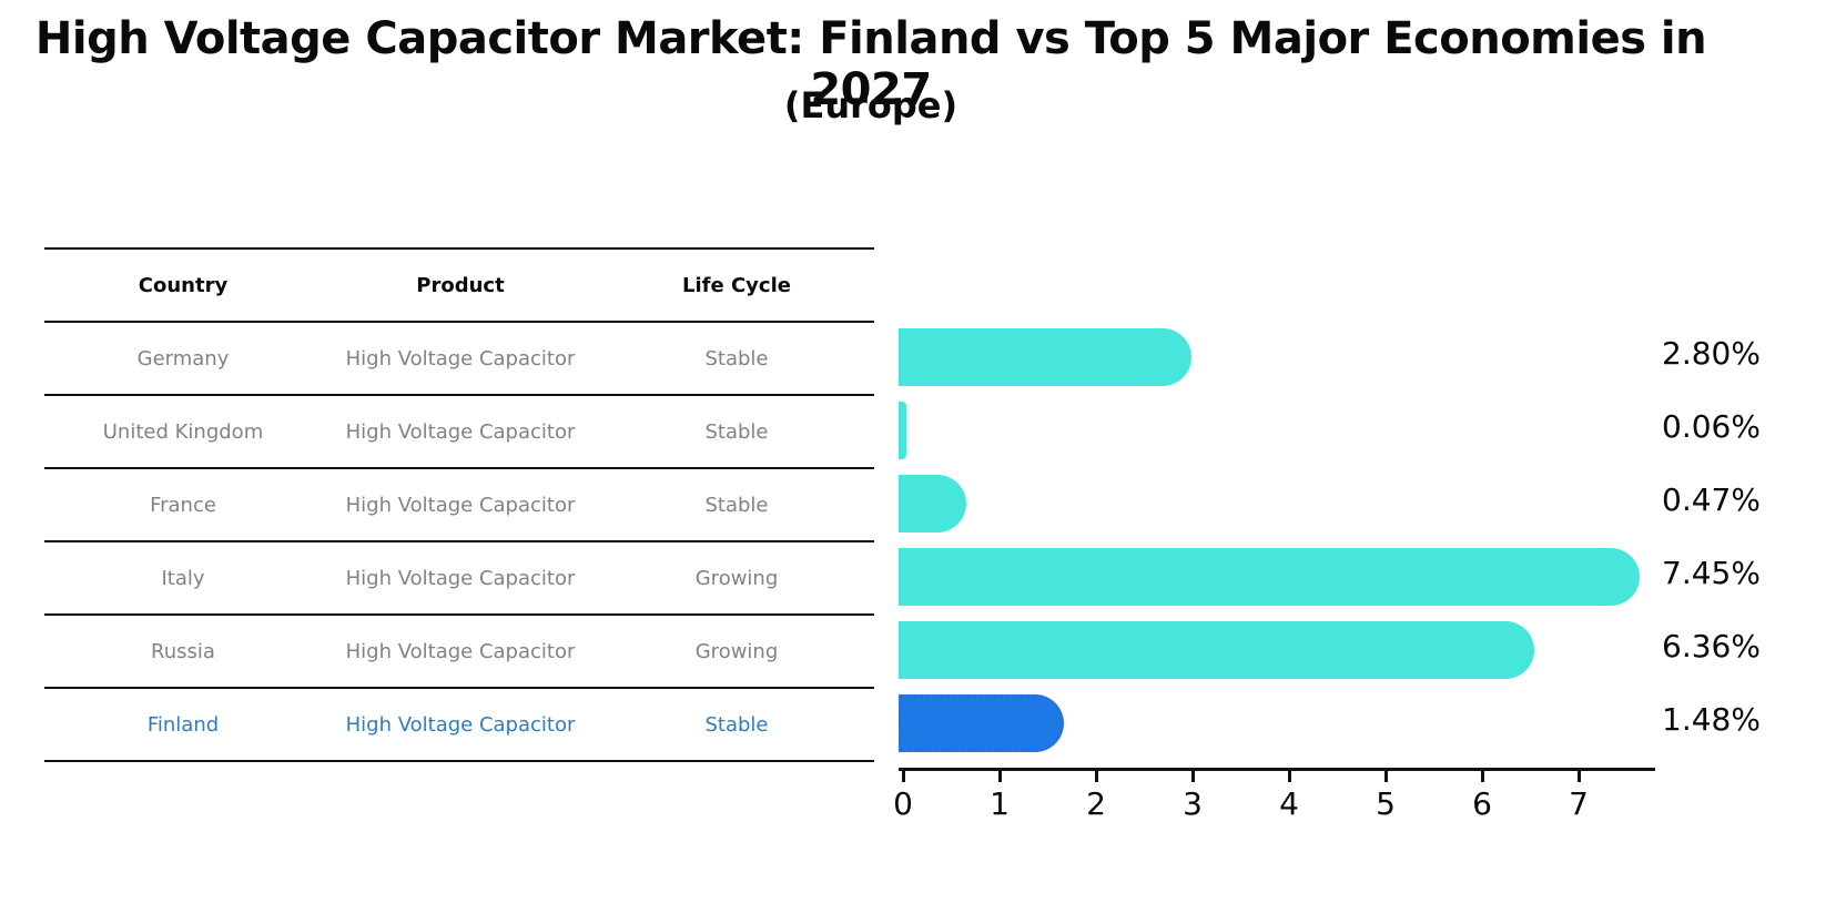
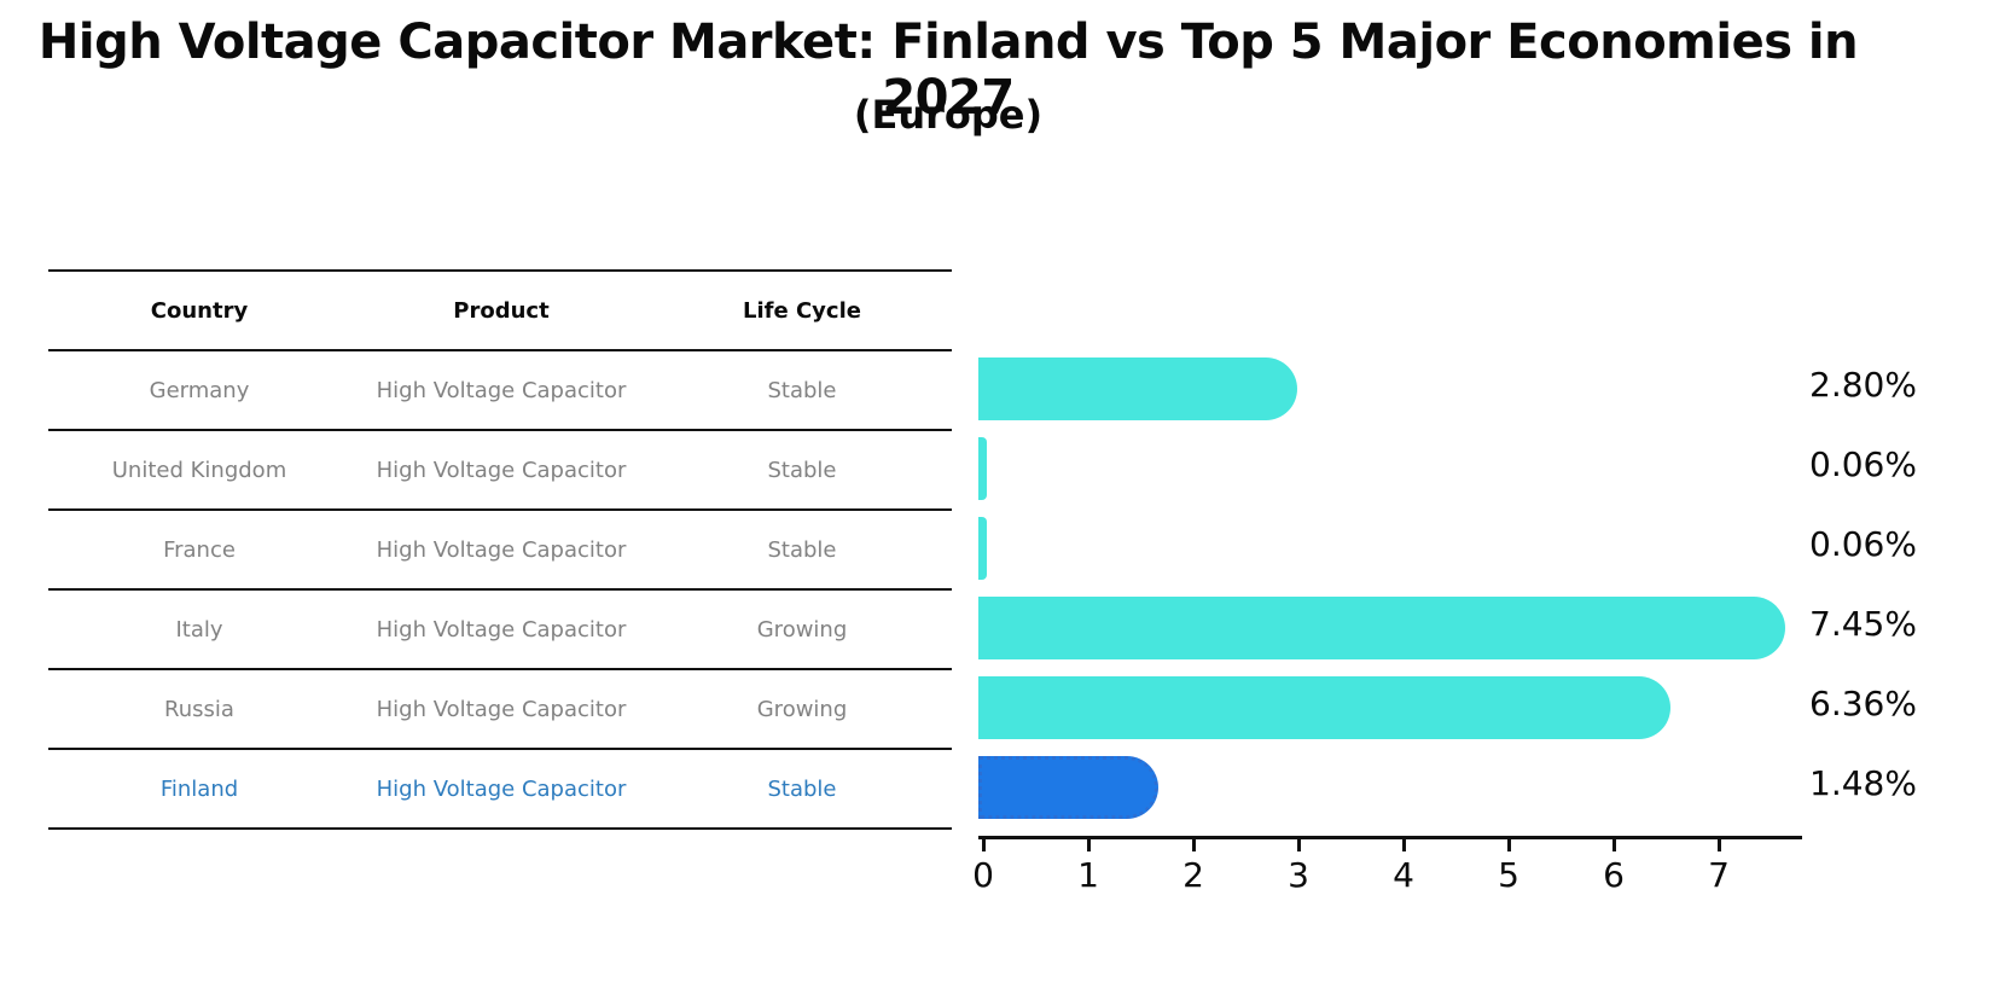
France: 0.47% -> 0.06%
